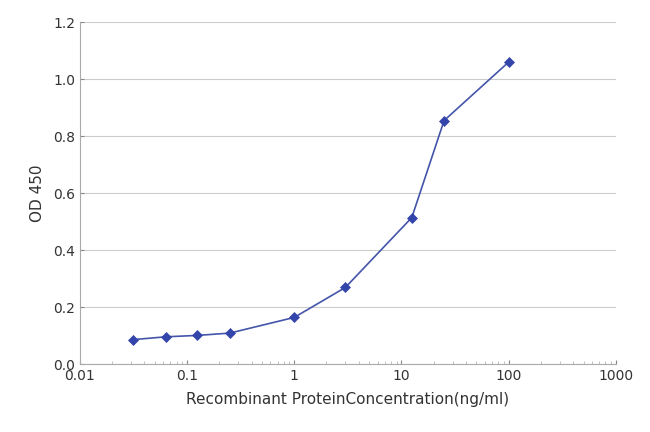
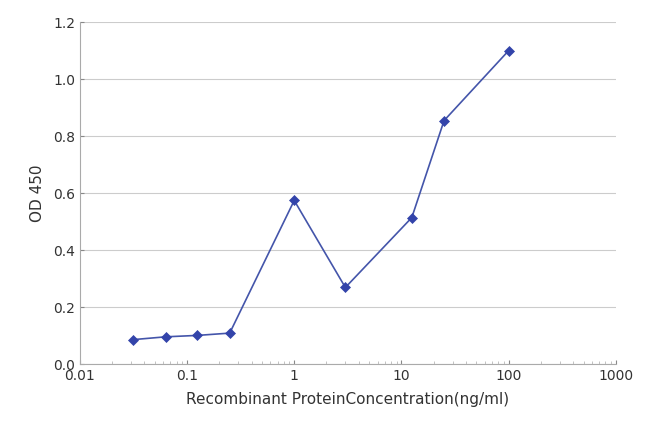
1: 0.165 -> 0.575
100: 1.060 -> 1.100
